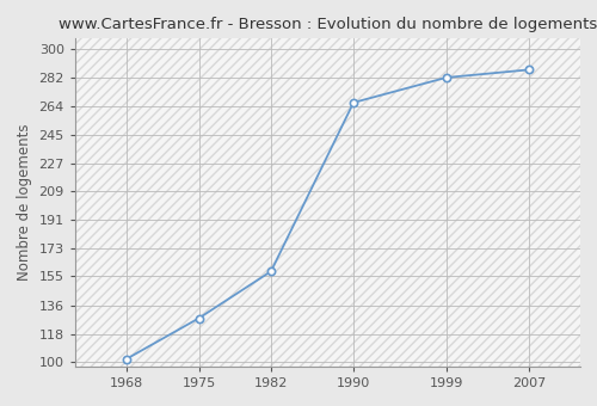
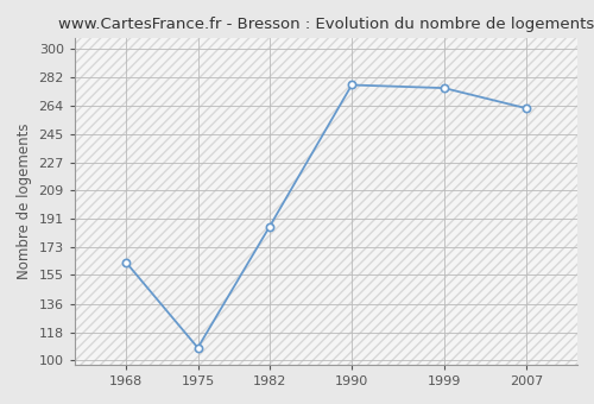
1968: 102 -> 163
1975: 128 -> 108
1982: 158 -> 186
1990: 266 -> 277
1999: 282 -> 275
2007: 287 -> 262
